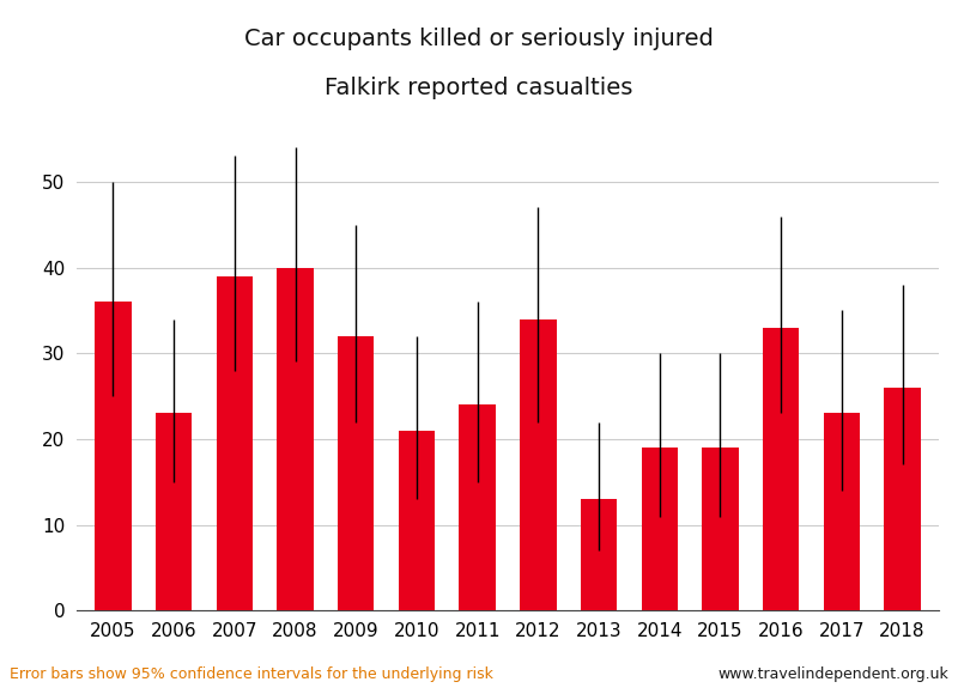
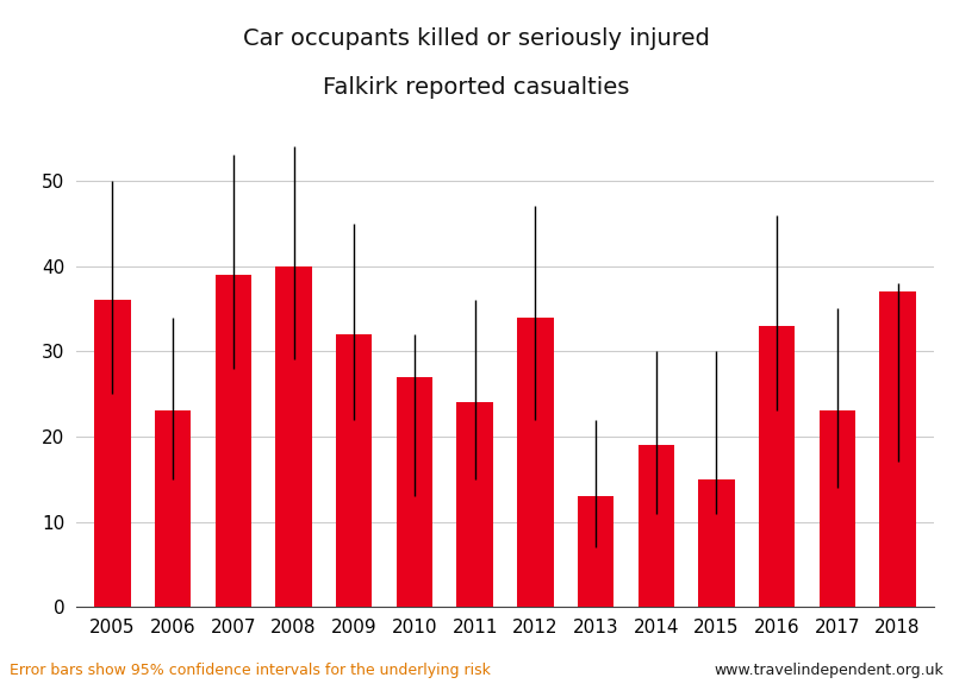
2010: 21 -> 27
2015: 19 -> 15
2018: 26 -> 37
